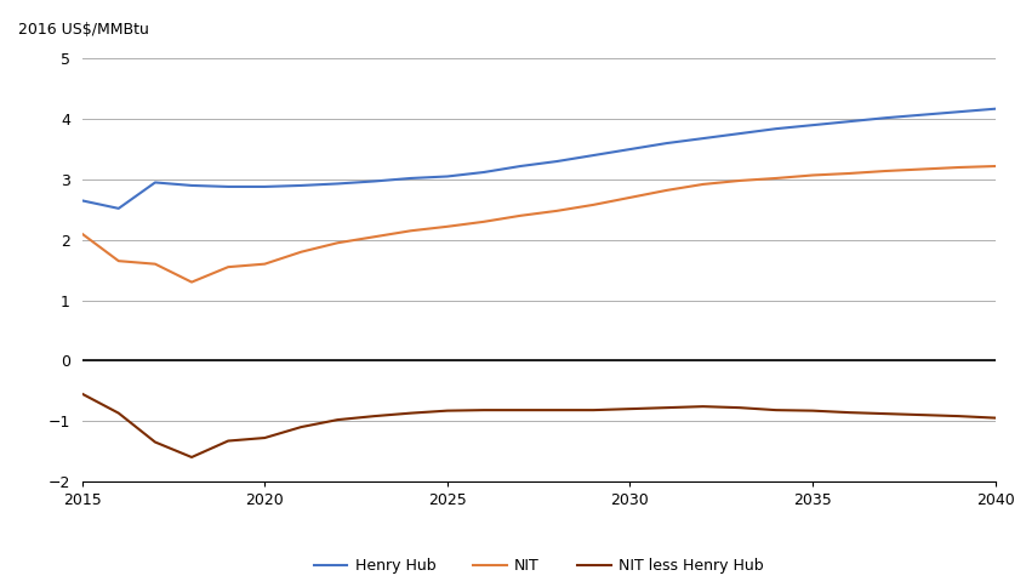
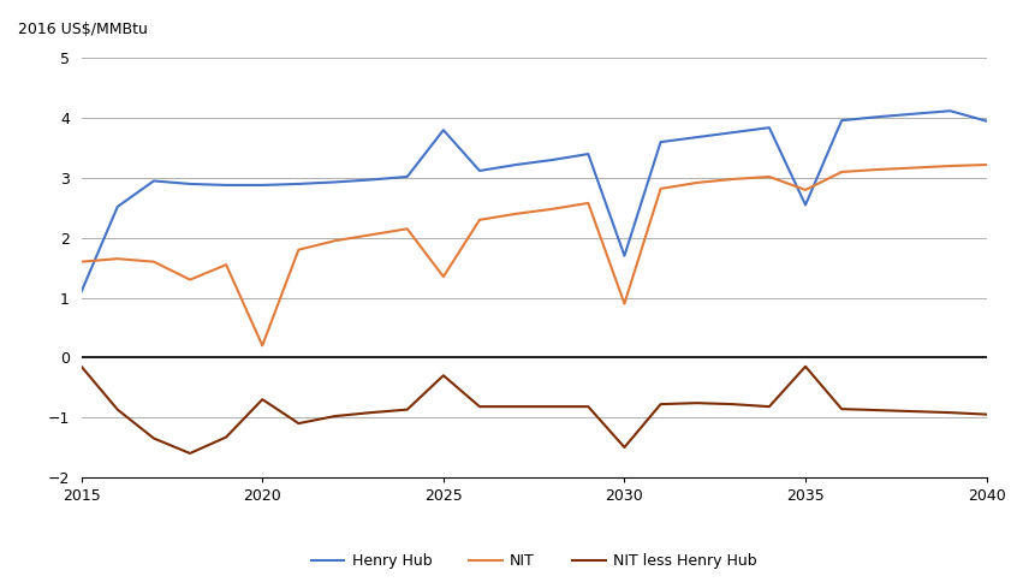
Henry Hub/2015: 2.65 -> 1.10
NIT/2015: 2.10 -> 1.60
NIT less Henry Hub/2015: -0.55 -> -0.15
NIT/2020: 1.60 -> 0.20
NIT less Henry Hub/2020: -1.28 -> -0.70
Henry Hub/2025: 3.05 -> 3.80
NIT/2025: 2.22 -> 1.35
NIT less Henry Hub/2025: -0.83 -> -0.30
Henry Hub/2030: 3.50 -> 1.70
NIT/2030: 2.70 -> 0.90
NIT less Henry Hub/2030: -0.80 -> -1.50
Henry Hub/2035: 3.90 -> 2.55
NIT/2035: 3.07 -> 2.80
NIT less Henry Hub/2035: -0.83 -> -0.15
Henry Hub/2040: 4.17 -> 3.95
